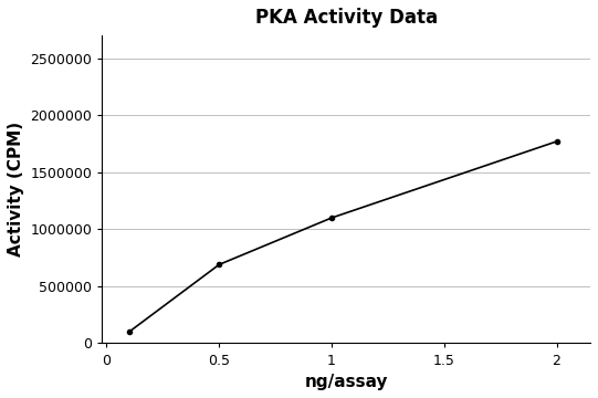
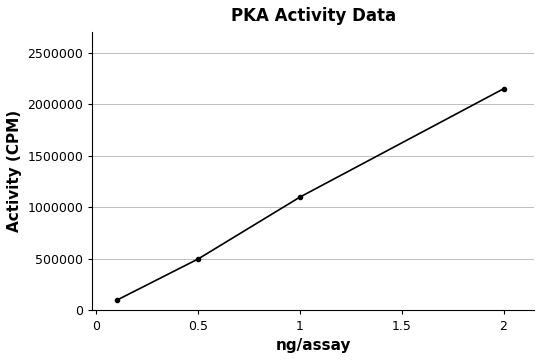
0.5: 690000 -> 500000
2: 1770000 -> 2150000
